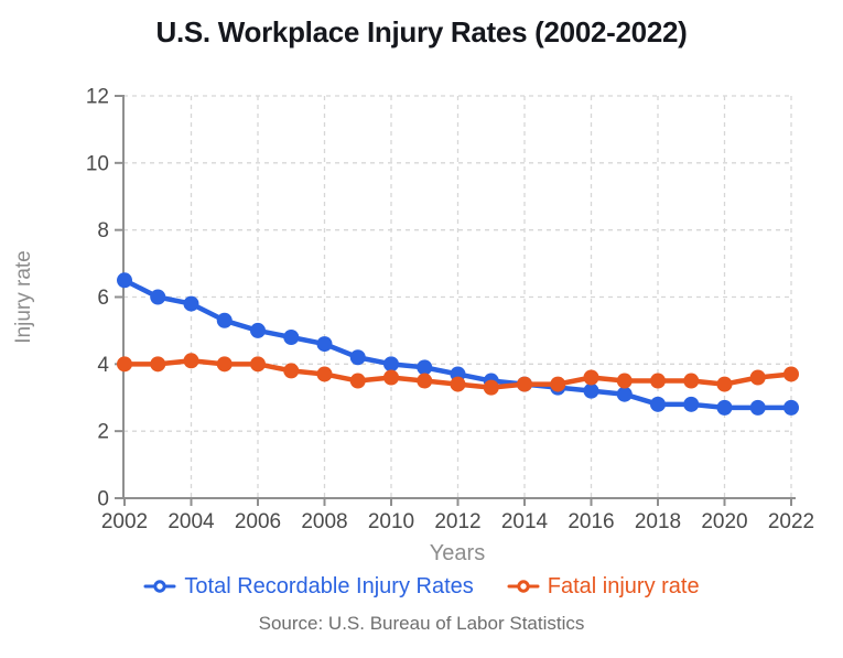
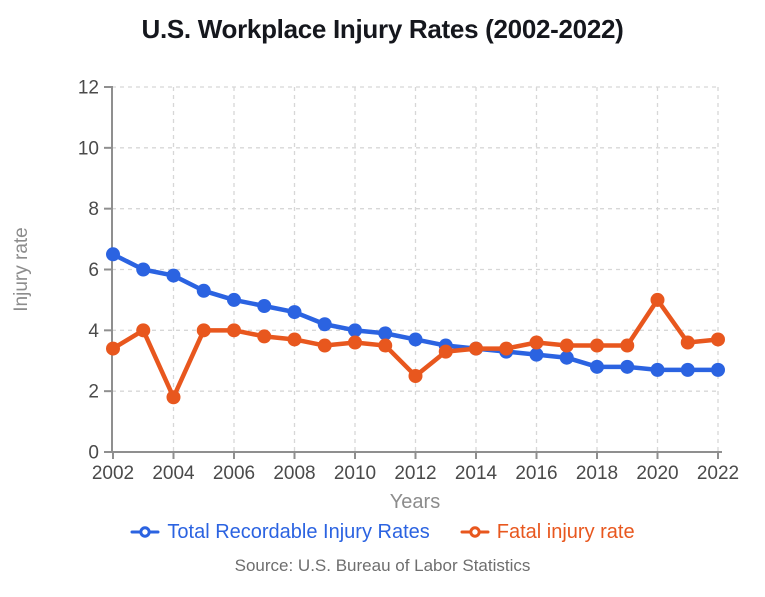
Fatal injury rate/2002: 4.0 -> 3.4
Fatal injury rate/2004: 4.1 -> 1.8
Fatal injury rate/2012: 3.4 -> 2.5
Fatal injury rate/2020: 3.4 -> 5.0
